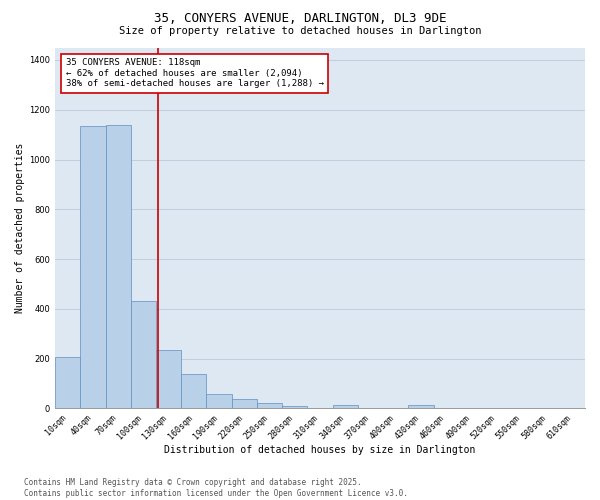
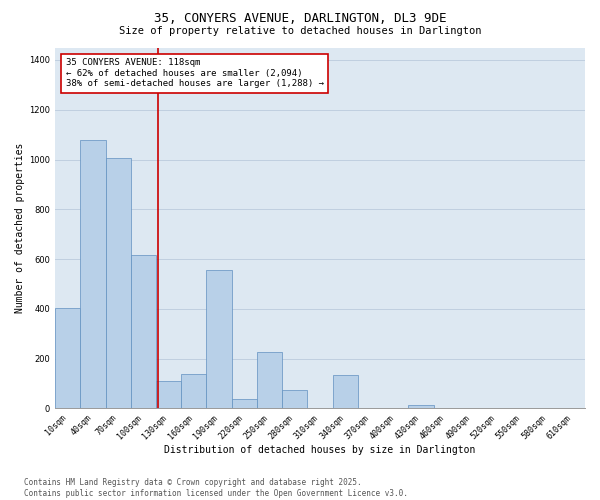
10sqm: 207 -> 405
40sqm: 1135 -> 1080
70sqm: 1140 -> 1005
100sqm: 430 -> 615
130sqm: 235 -> 110
190sqm: 57 -> 555
250sqm: 20 -> 225
280sqm: 10 -> 75
340sqm: 12 -> 135
